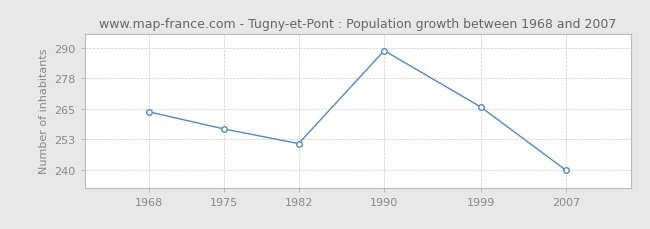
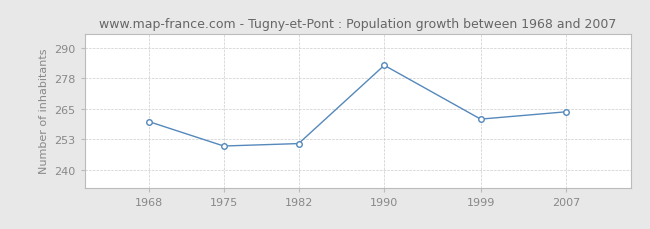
1968: 264 -> 260
1975: 257 -> 250
1990: 289 -> 283
1999: 266 -> 261
2007: 240 -> 264
